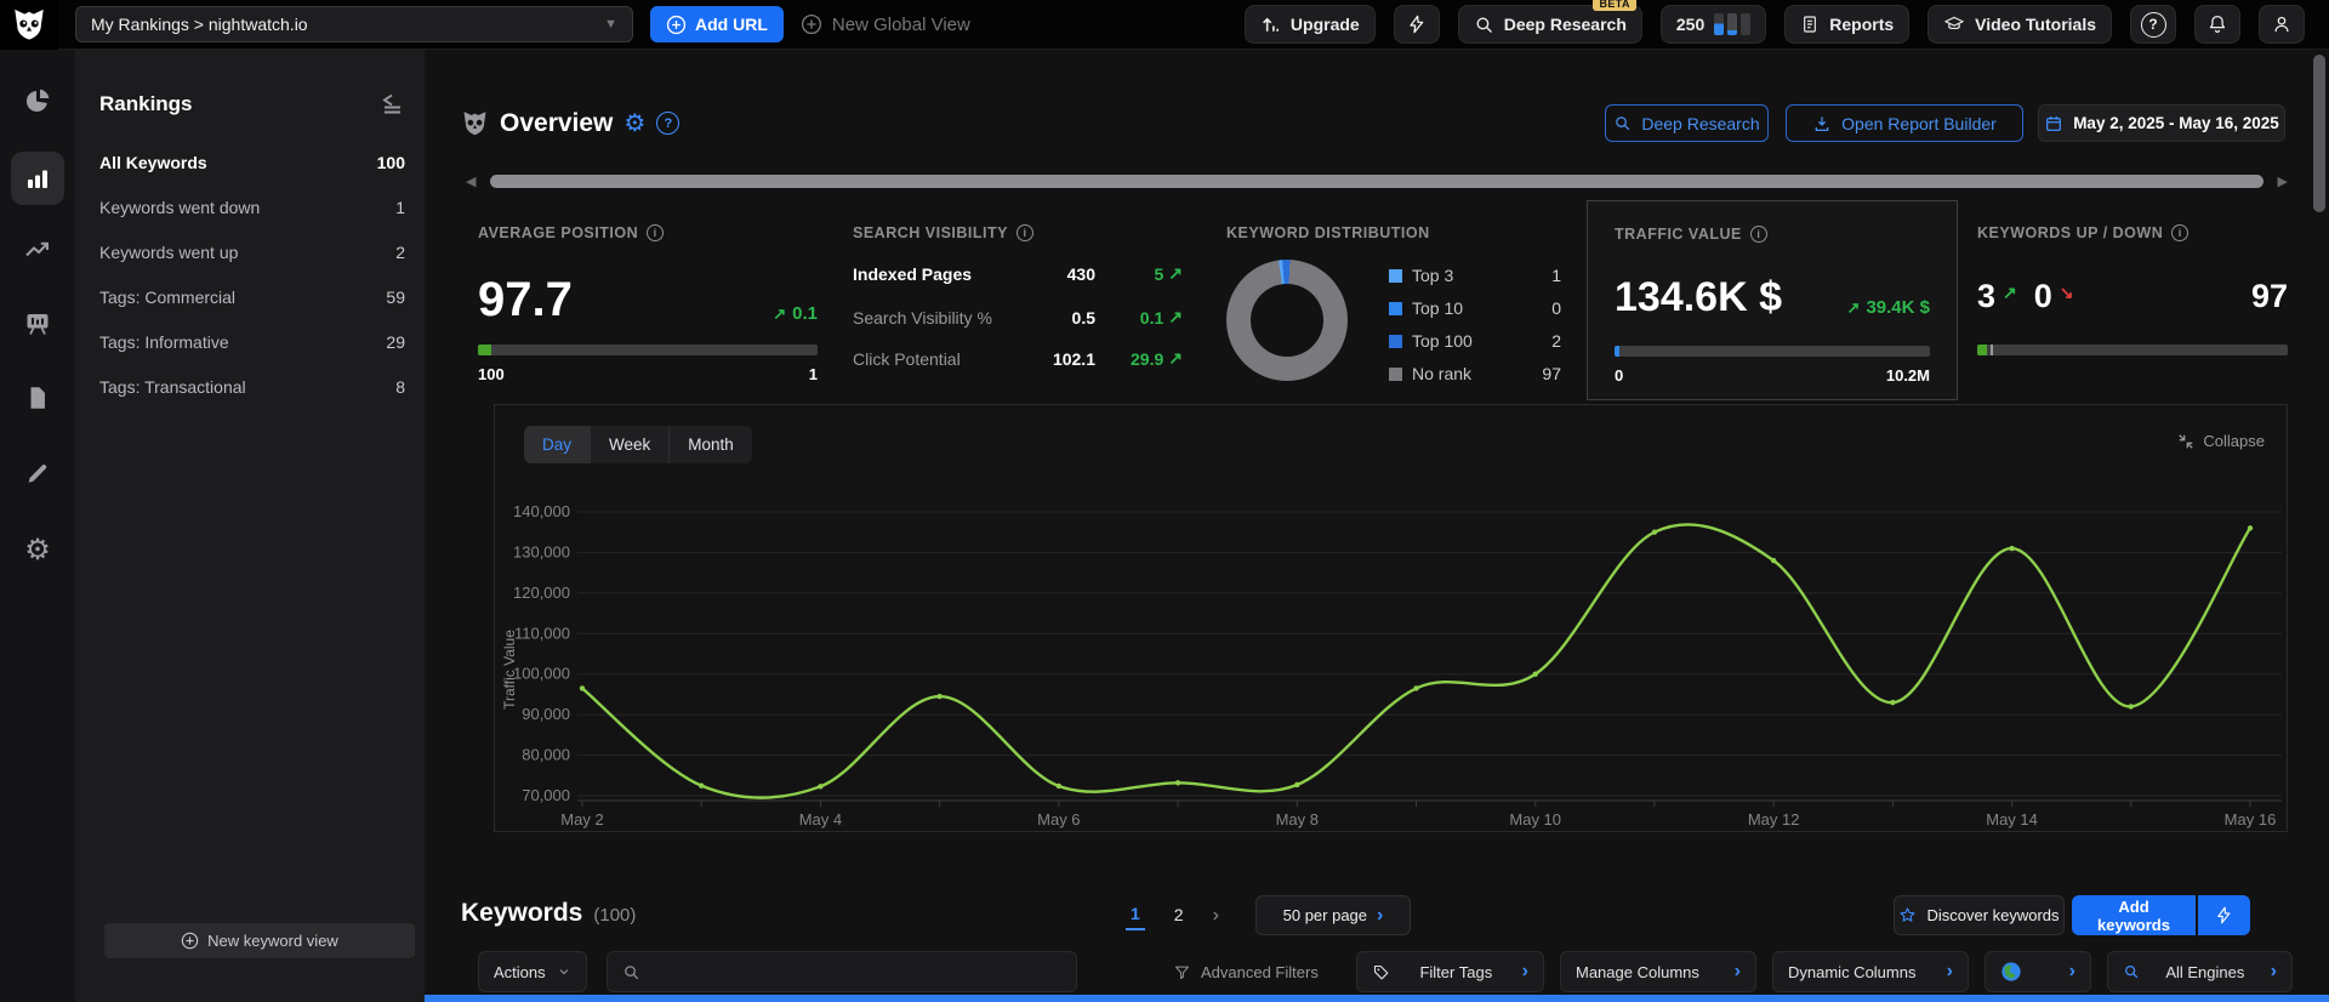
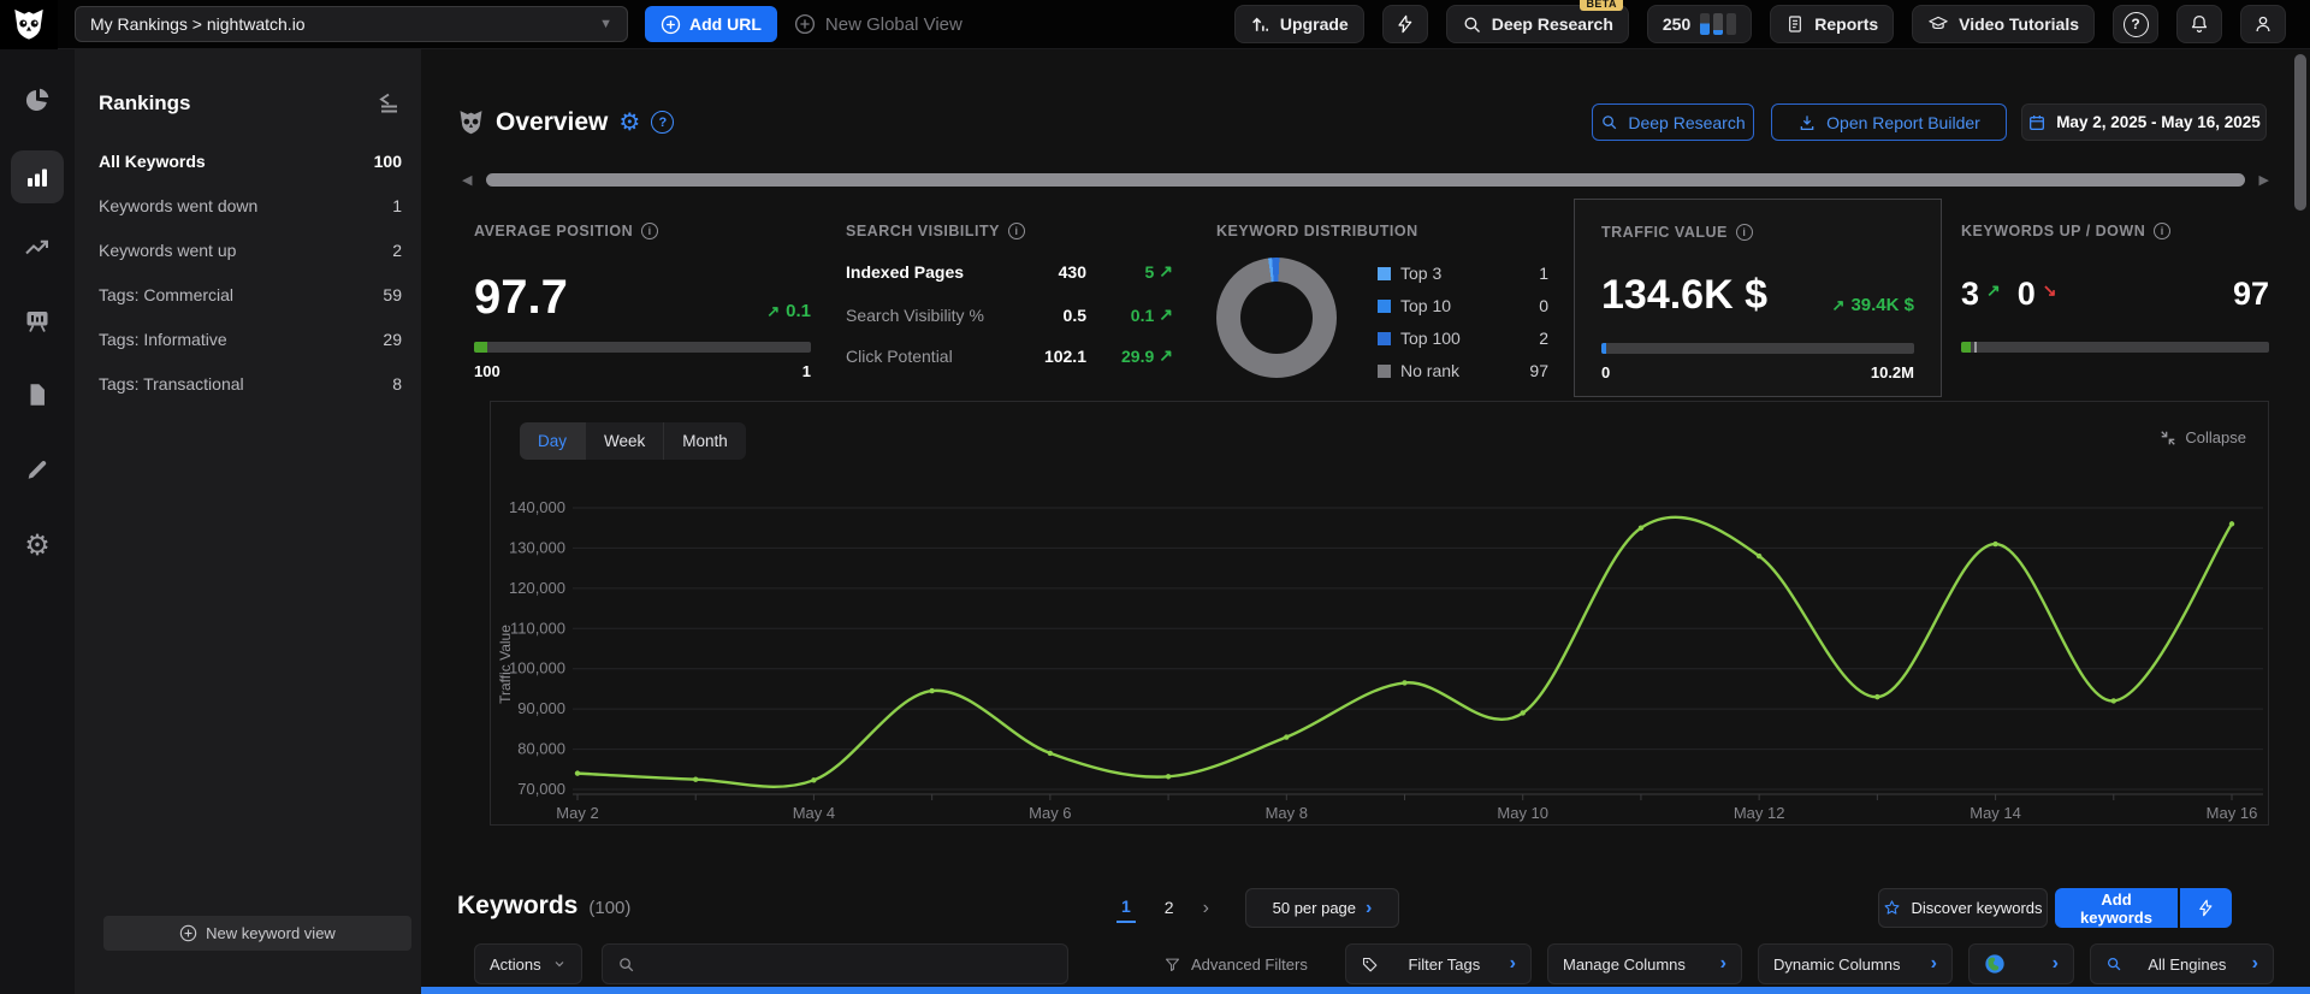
May 2: 96000 -> 74000
May 6: 72000 -> 79000
May 8: 73000 -> 83000
May 10: 100000 -> 89000
